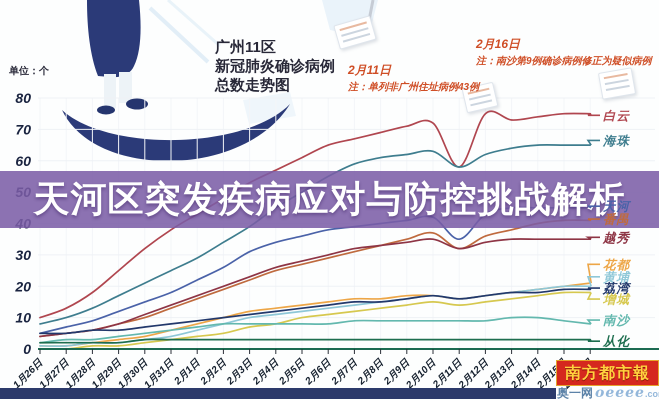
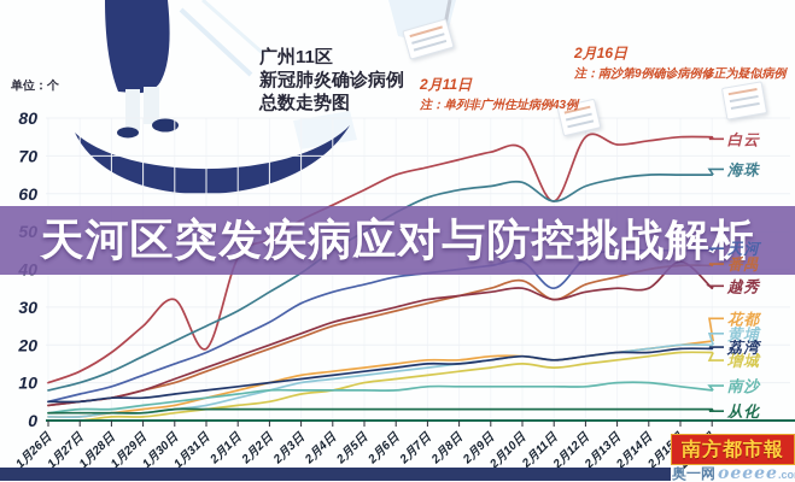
白云/1月31日: 38 -> 19
越秀/2月15日: 35 -> 42
